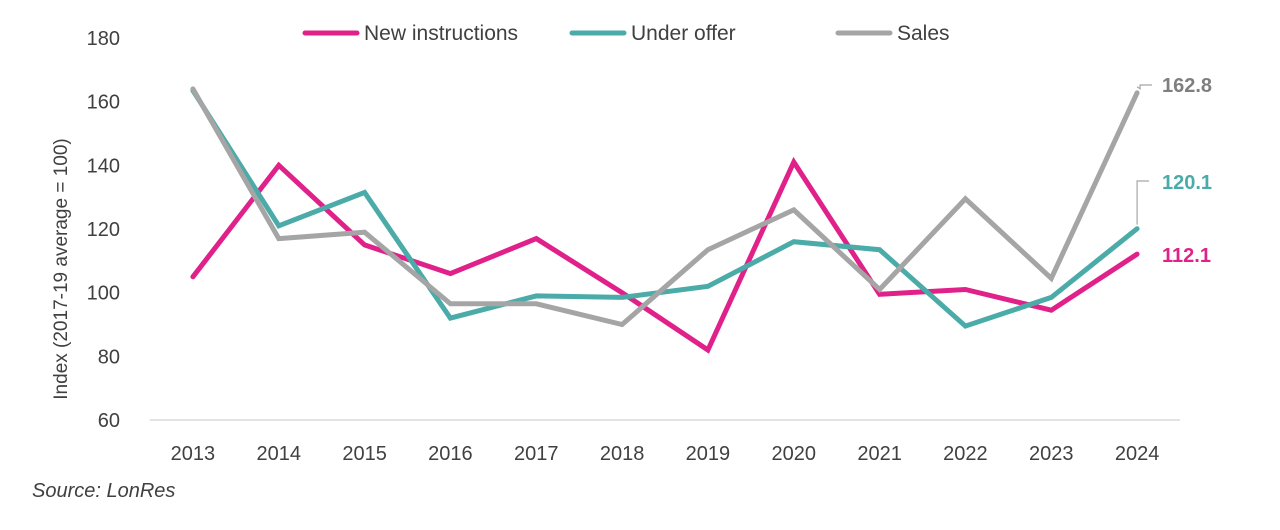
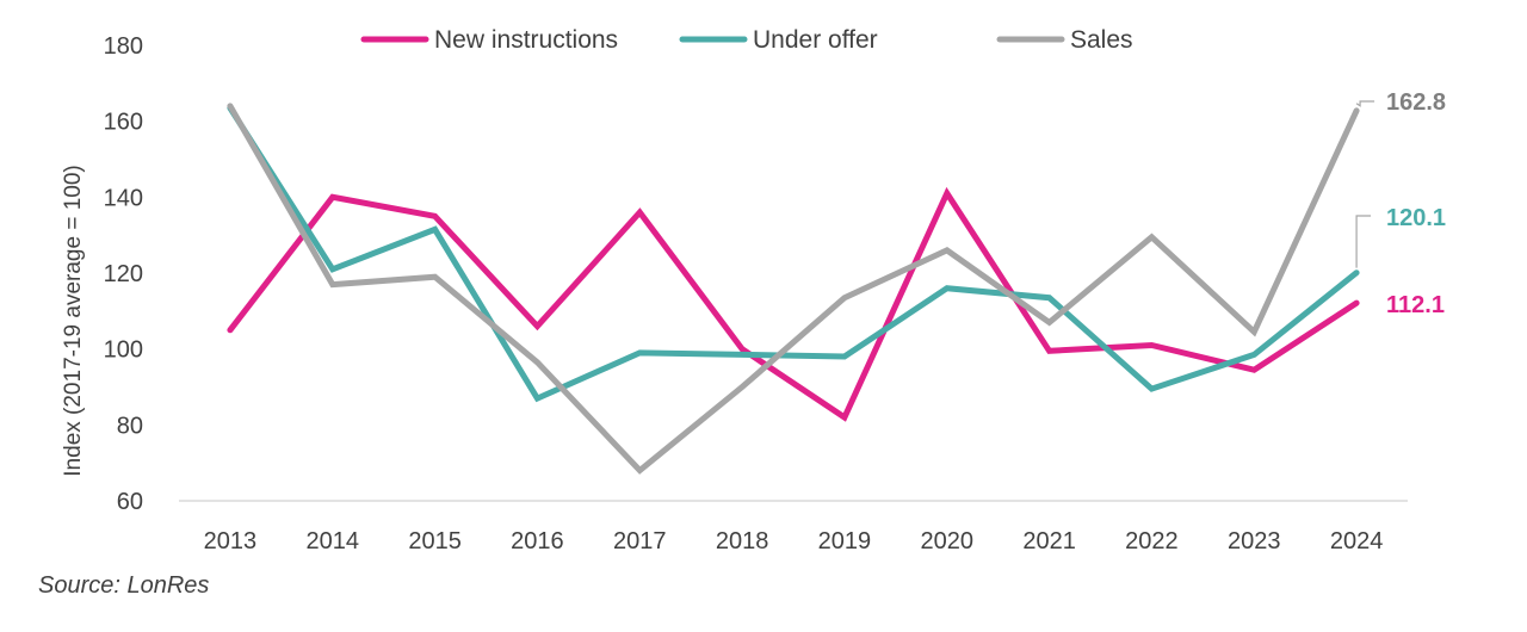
New instructions/2015: 115 -> 135
Under offer/2016: 92 -> 87
New instructions/2017: 117 -> 136
Sales/2017: 96 -> 68
Under offer/2019: 102 -> 98
Sales/2021: 101 -> 107
